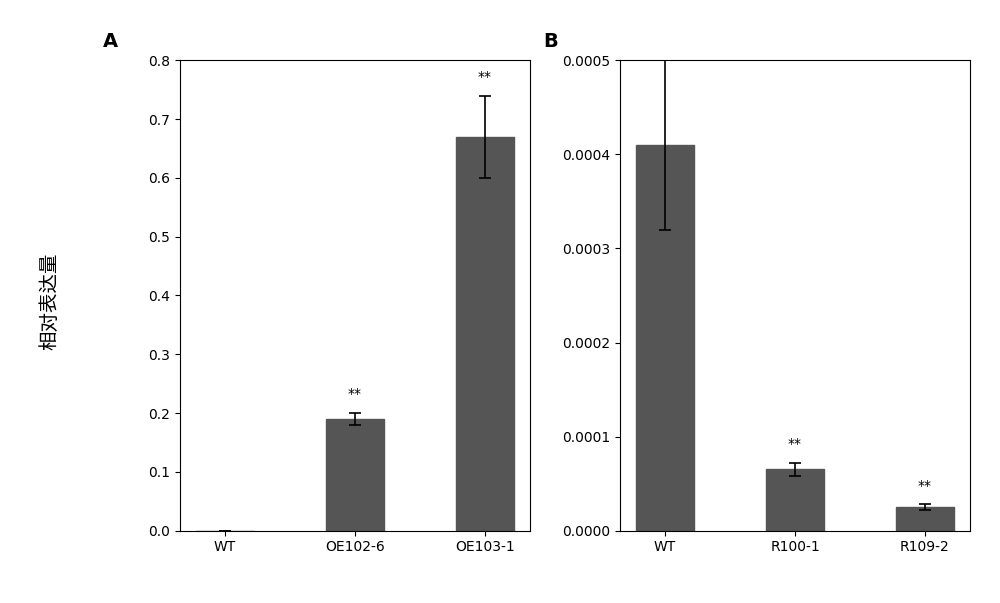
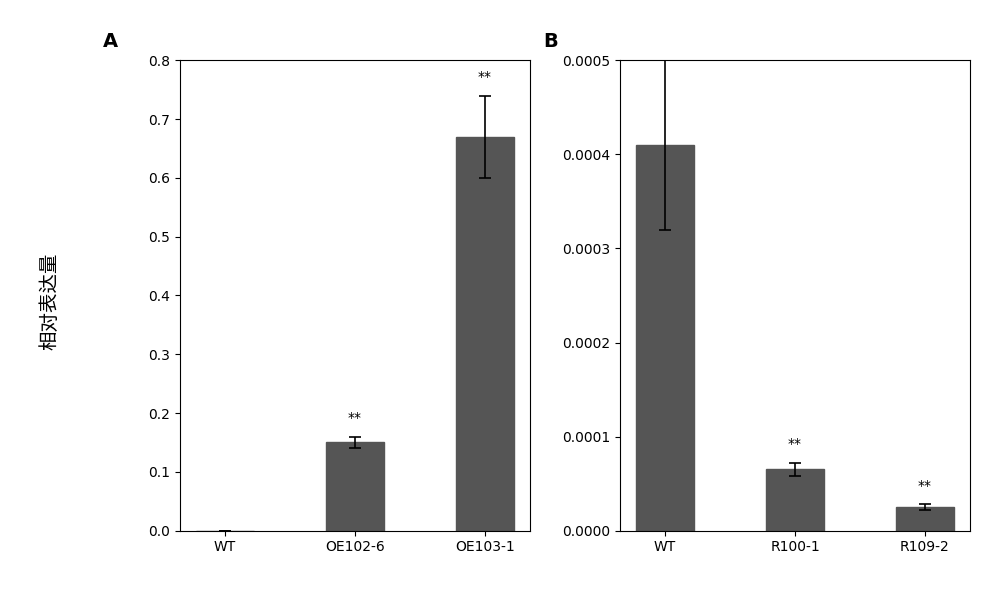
OE102-6: 0.19 -> 0.15
